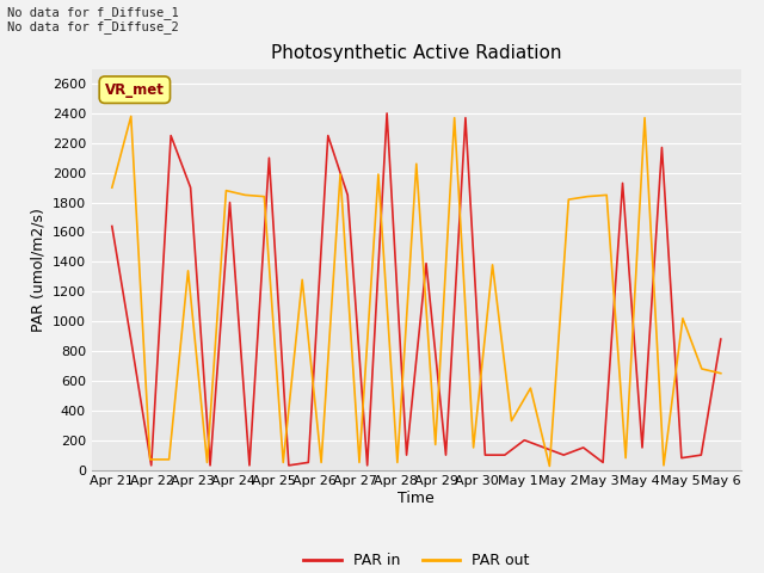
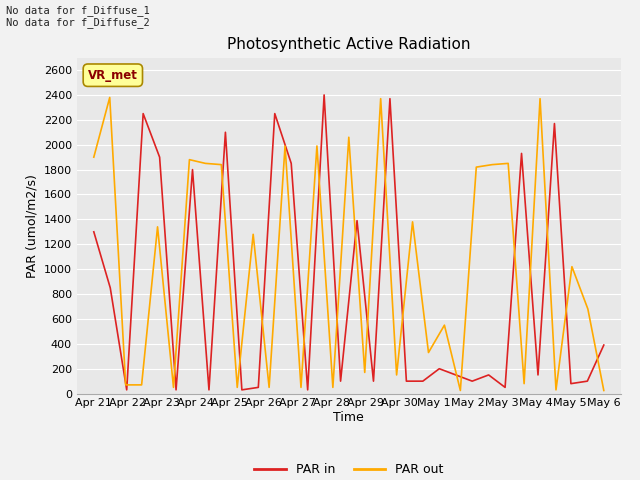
PAR in/Apr 21: 1640 -> 1300
PAR in/May 6: 880 -> 390
PAR out/May 6: 650 -> 20
